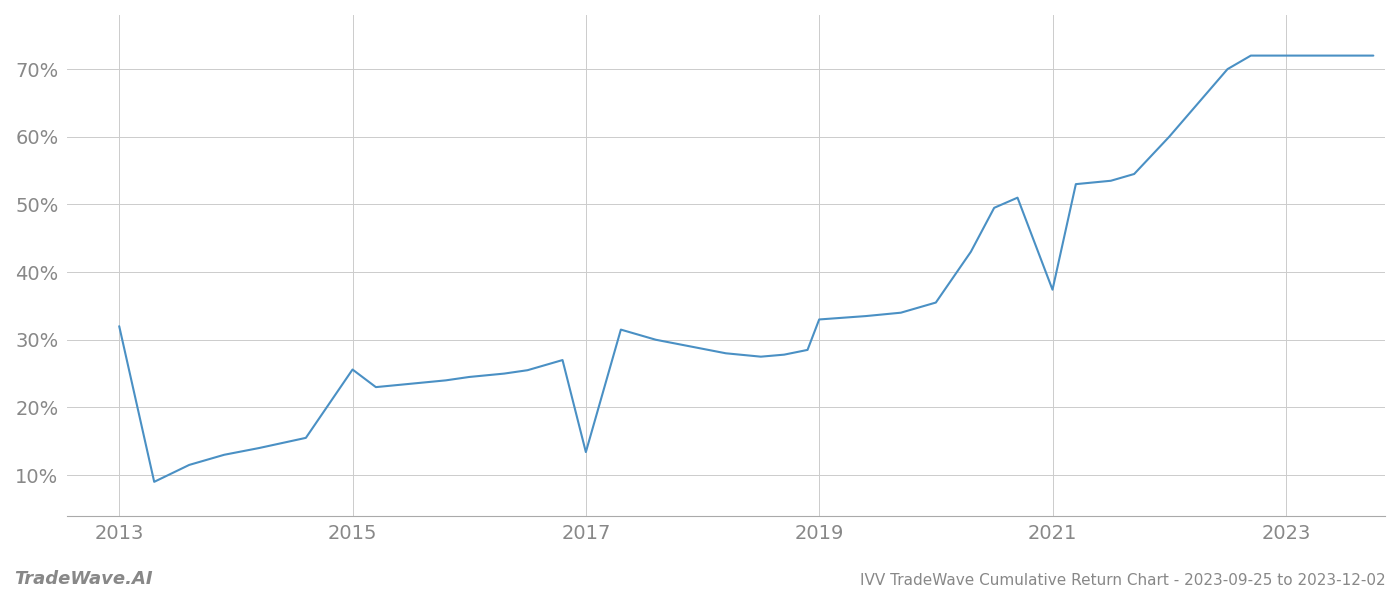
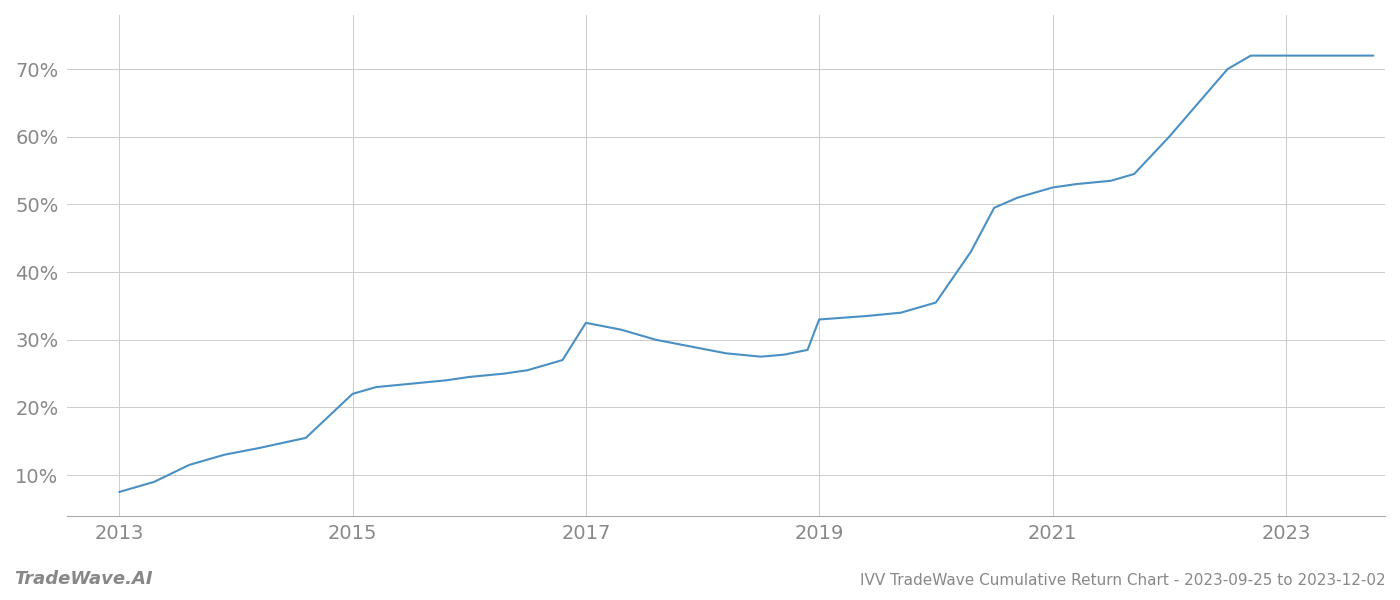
2013: 32.0% -> 7.5%
2015: 25.6% -> 22.0%
2017: 13.4% -> 32.5%
2021: 37.4% -> 52.5%
